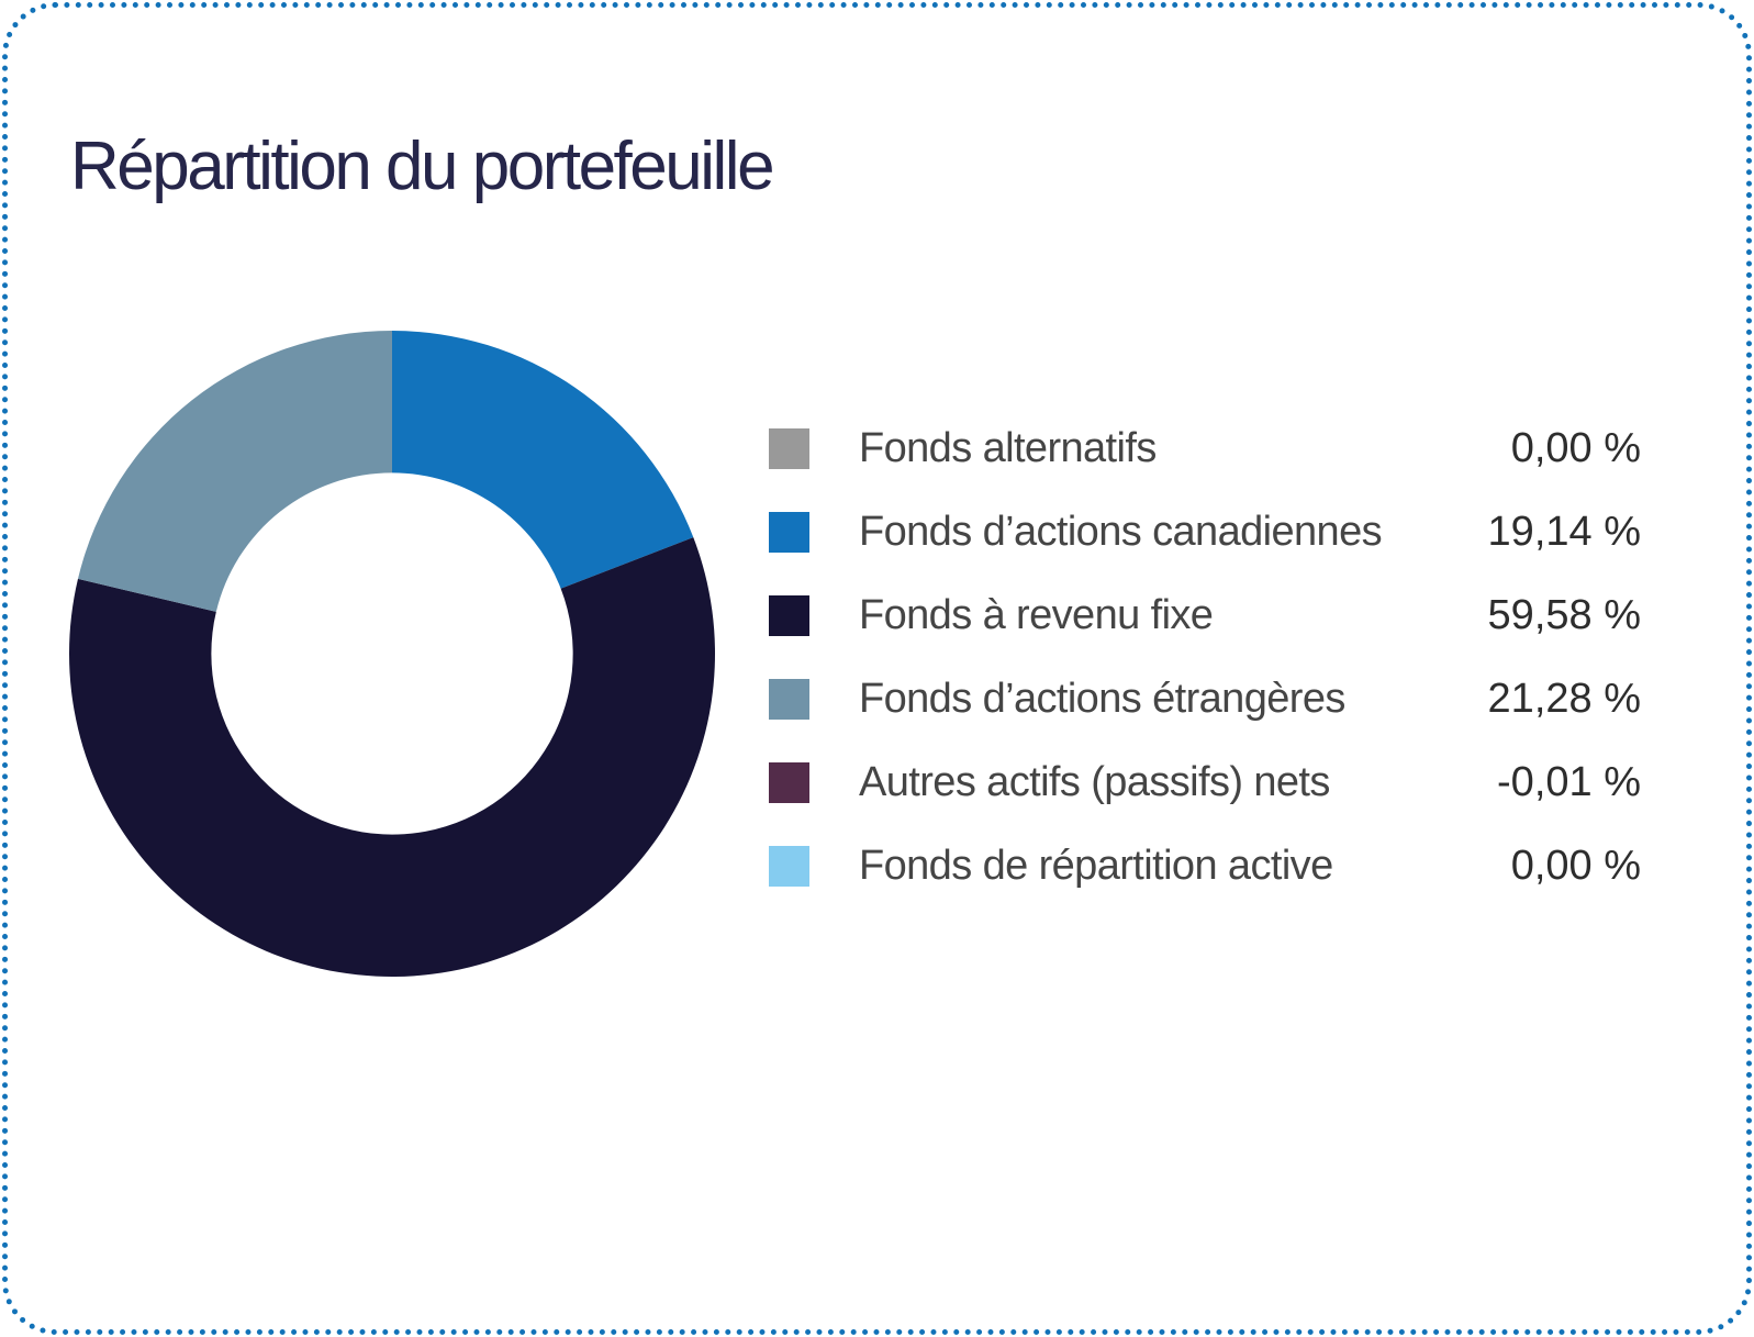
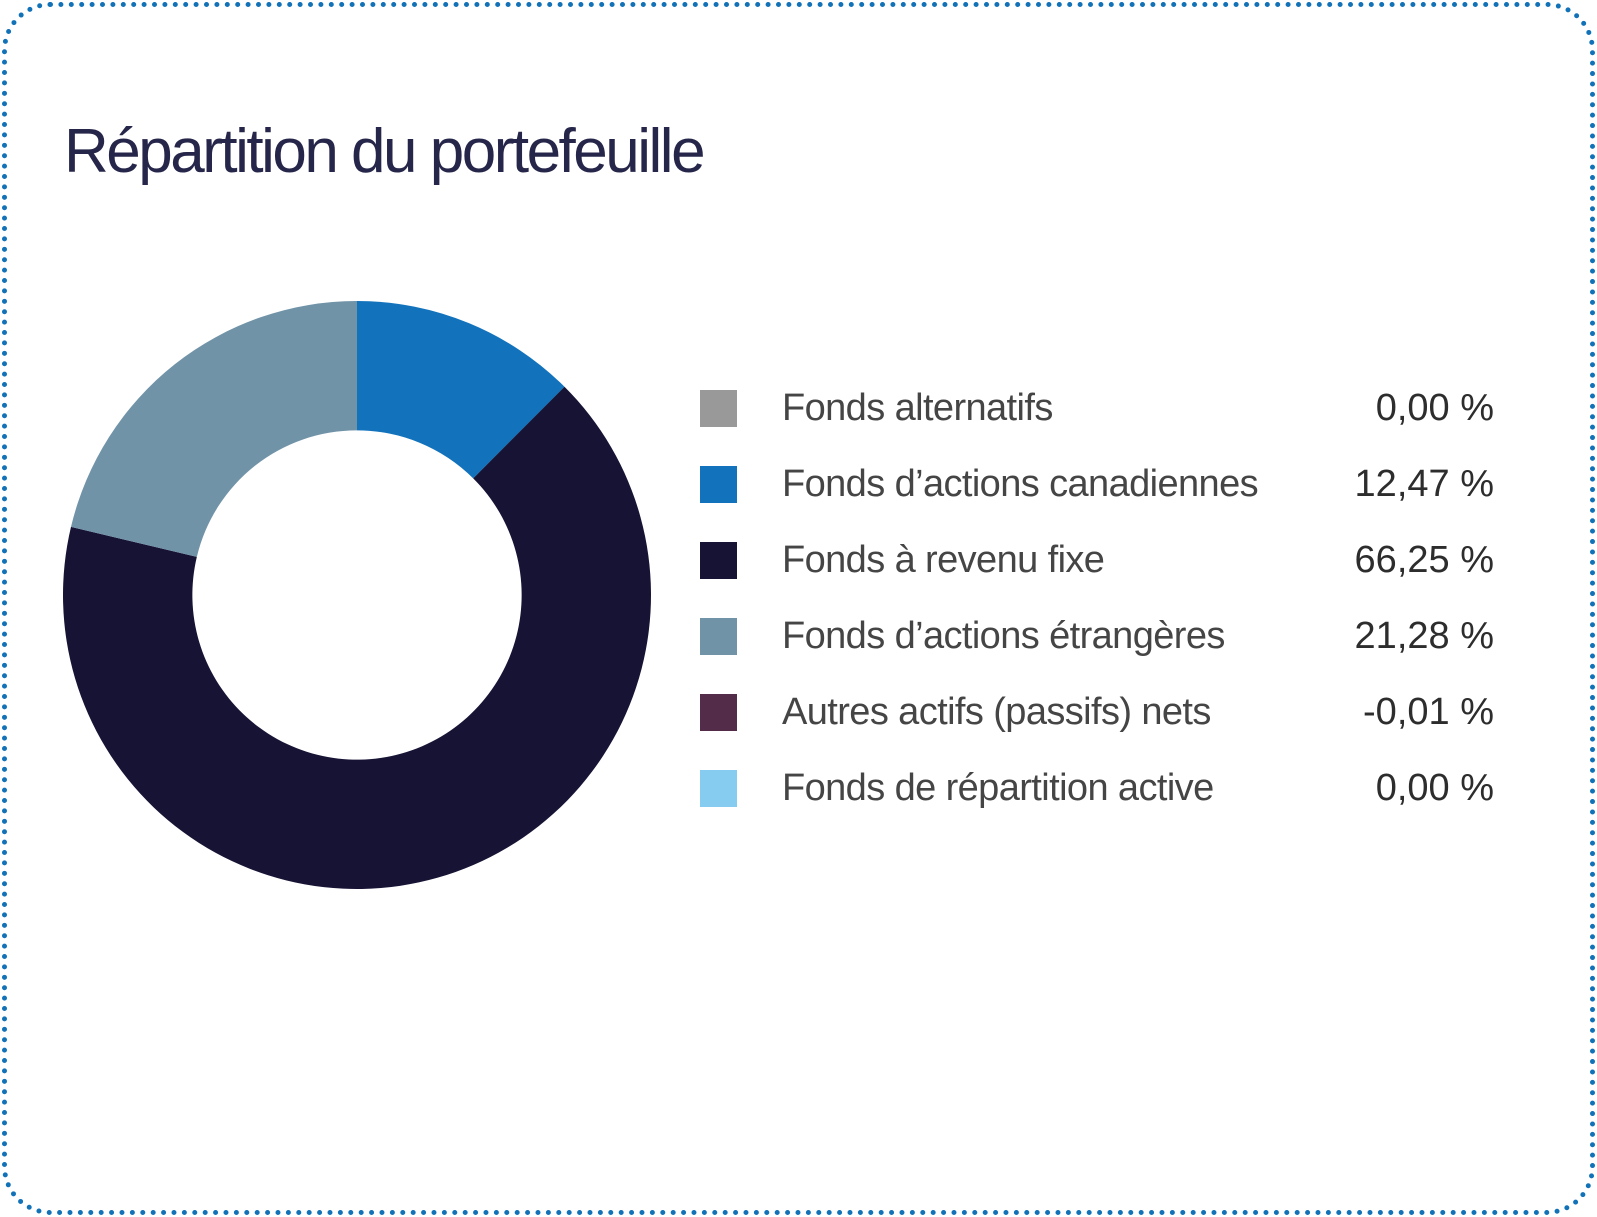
Fonds d’actions canadiennes: 19,14 -> 12,47
Fonds à revenu fixe: 59,58 -> 66,25
